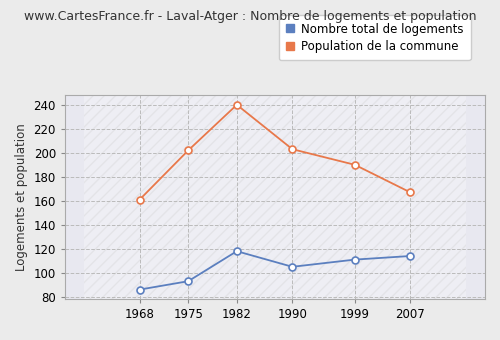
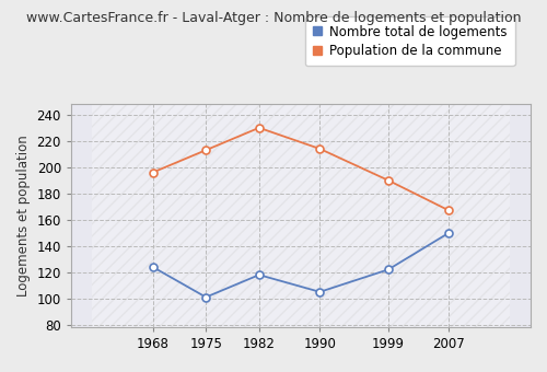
Nombre total de logements/1968: 86 -> 124
Population de la commune/1968: 161 -> 196
Nombre total de logements/1975: 93 -> 101
Population de la commune/1975: 202 -> 213
Population de la commune/1982: 240 -> 230
Population de la commune/1990: 203 -> 214
Nombre total de logements/1999: 111 -> 122
Nombre total de logements/2007: 114 -> 150
